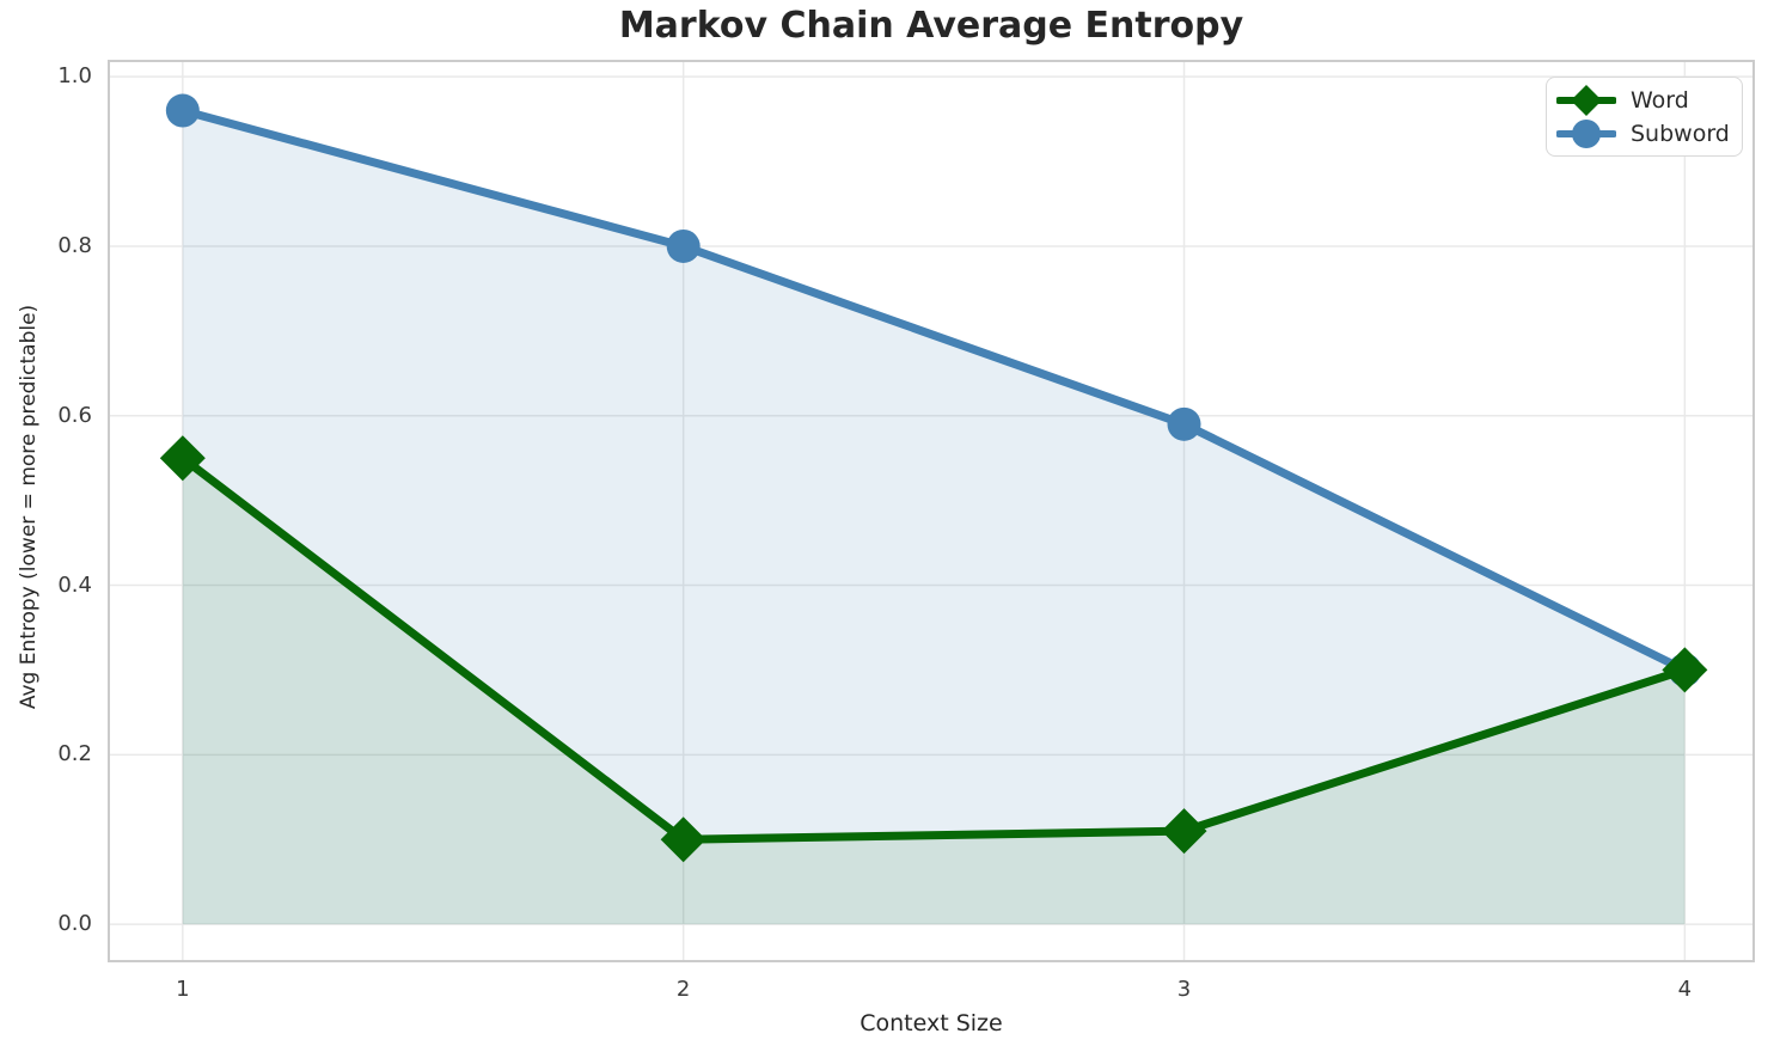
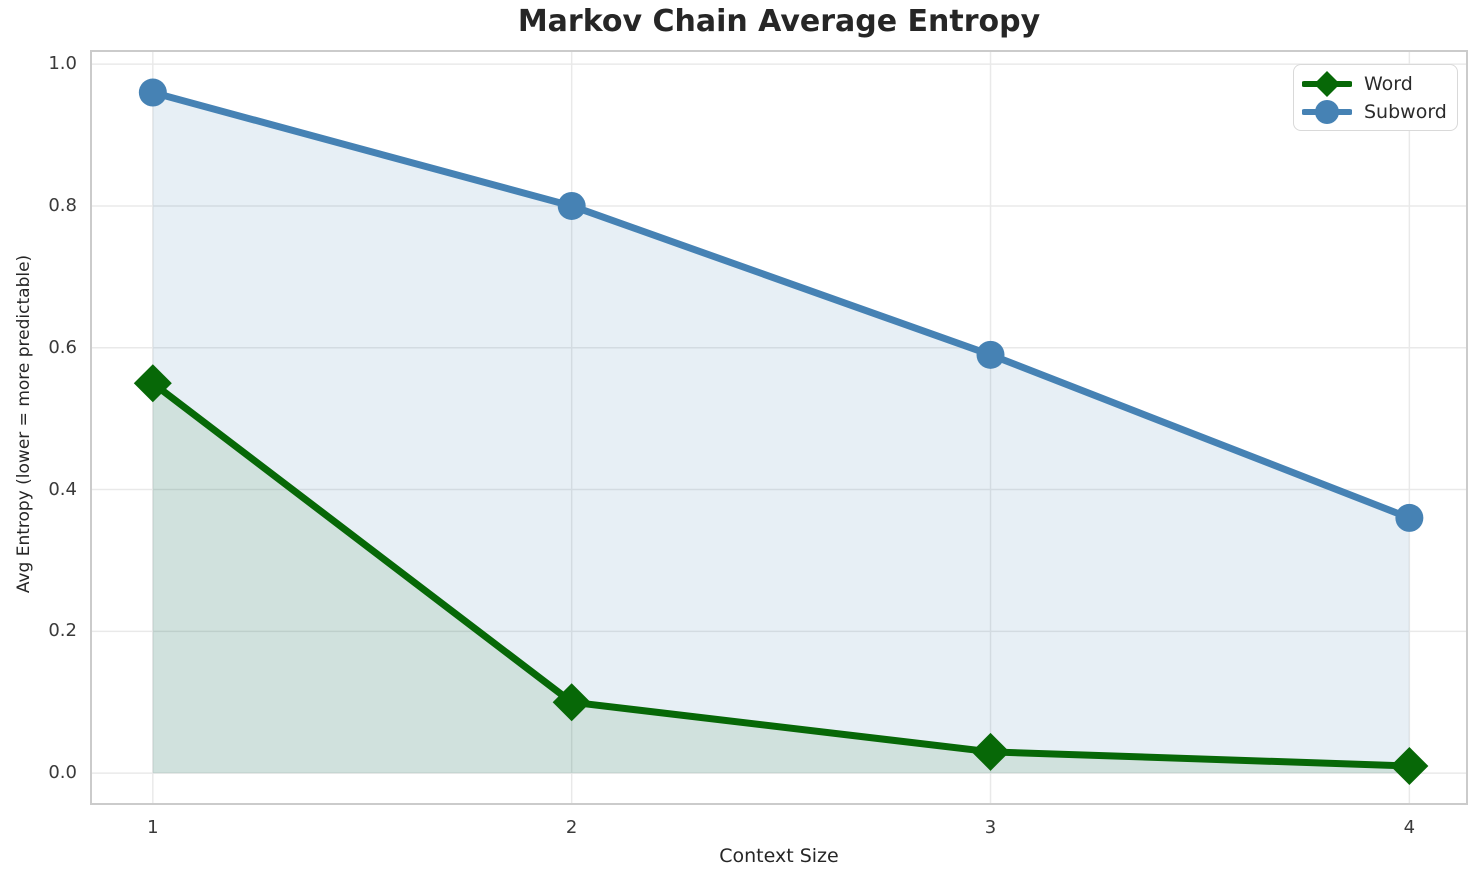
Word/3: 0.11 -> 0.03
Word/4: 0.30 -> 0.01
Subword/4: 0.30 -> 0.36
